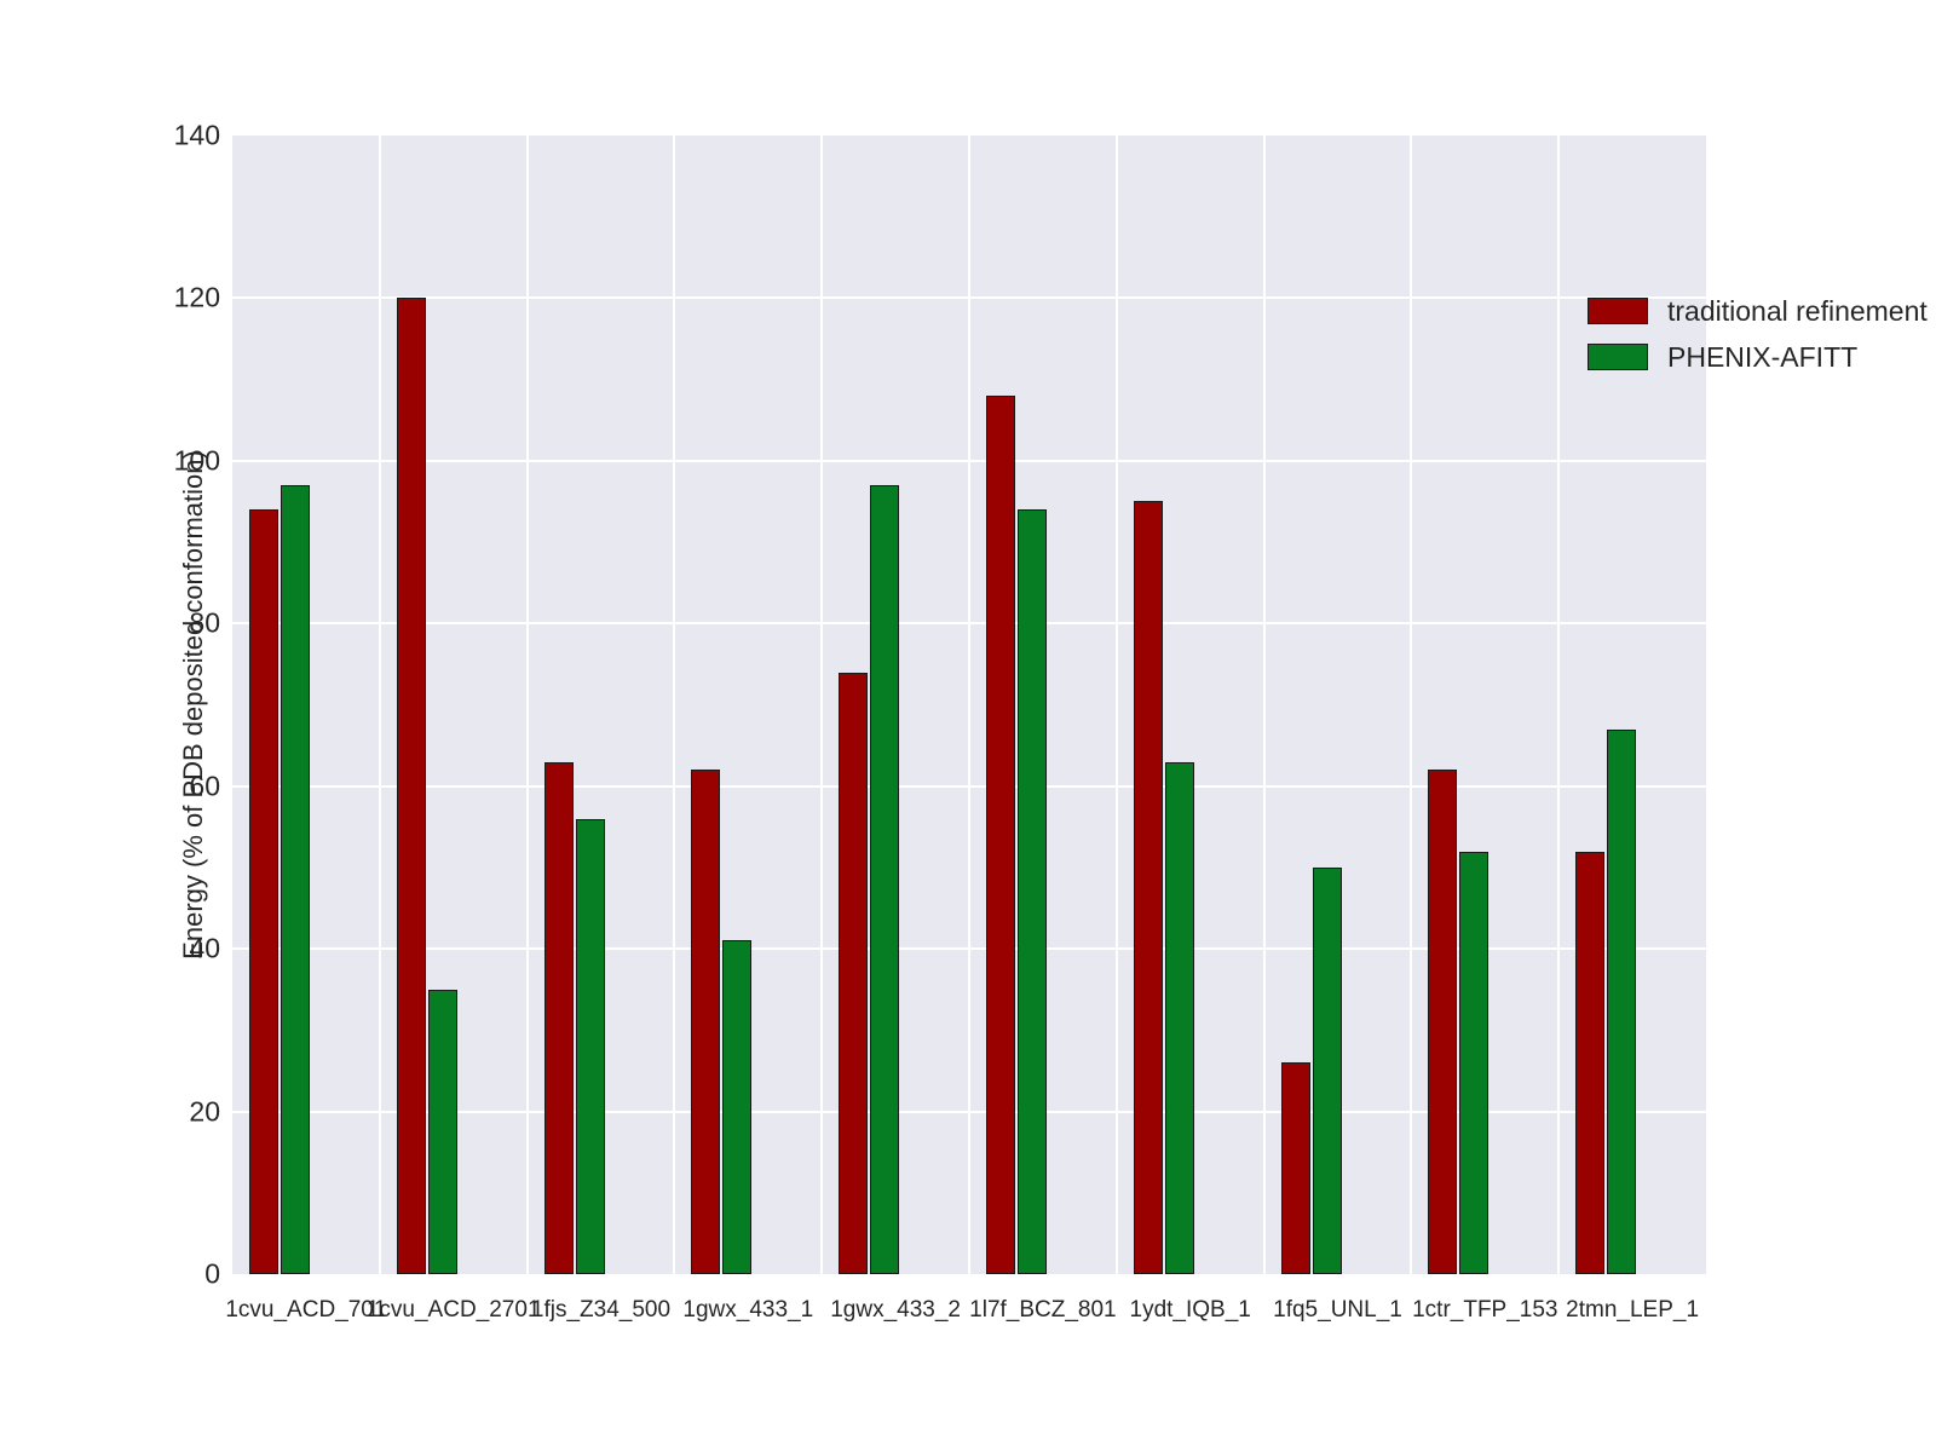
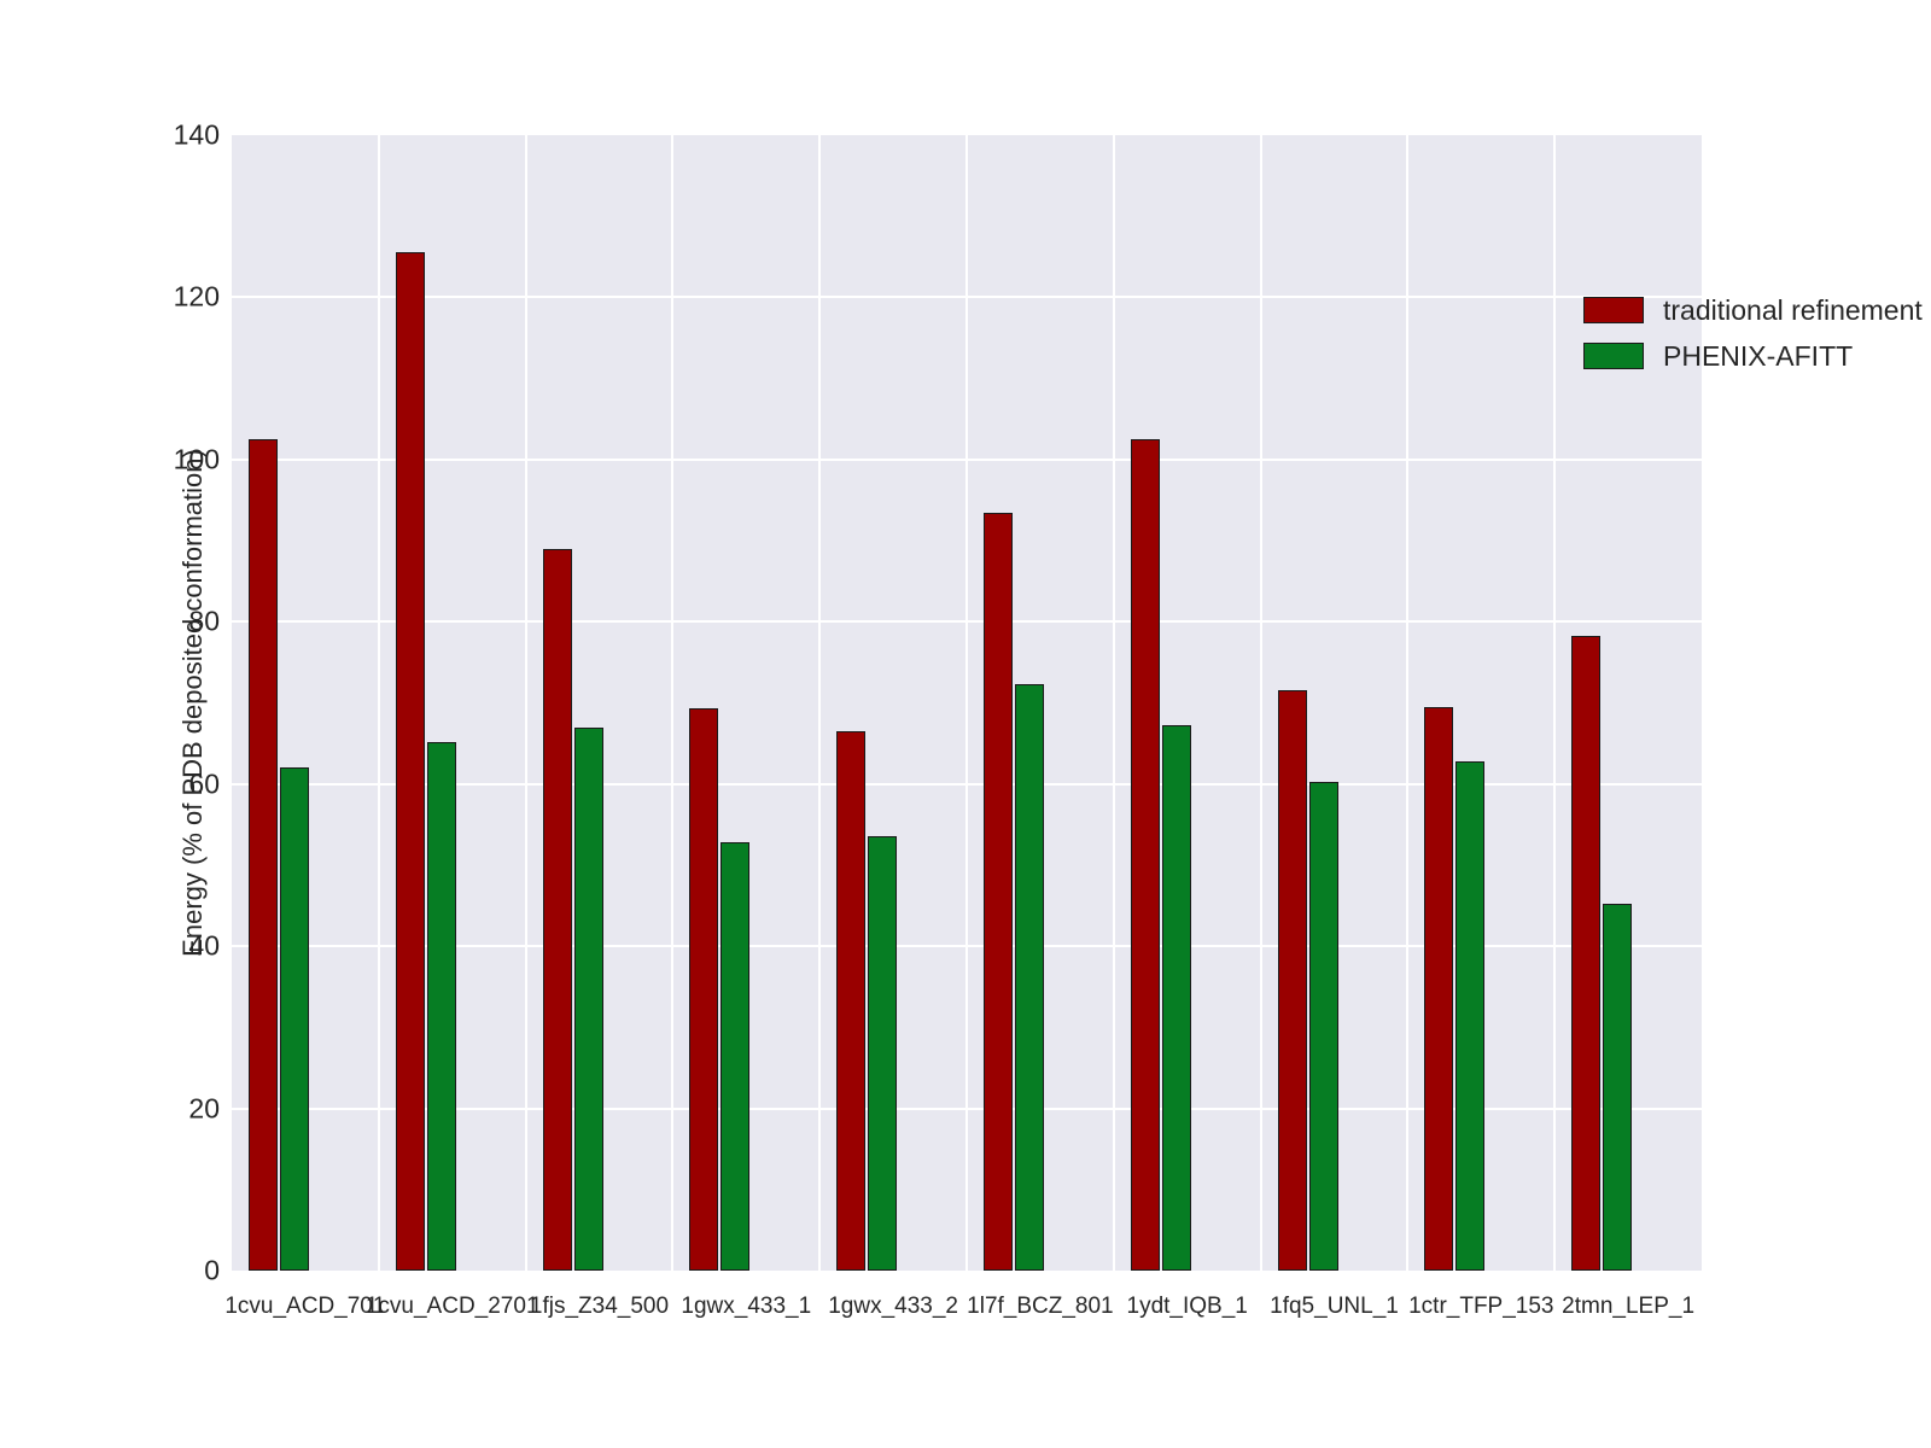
traditional refinement/1cvu_ACD_701: 94 -> 102
PHENIX-AFITT/1cvu_ACD_701: 97 -> 62
traditional refinement/1cvu_ACD_2701: 120 -> 126
PHENIX-AFITT/1cvu_ACD_2701: 35 -> 65
traditional refinement/1fjs_Z34_500: 63 -> 89
PHENIX-AFITT/1fjs_Z34_500: 56 -> 67
traditional refinement/1gwx_433_1: 62 -> 69
PHENIX-AFITT/1gwx_433_1: 41 -> 53
traditional refinement/1gwx_433_2: 74 -> 66
PHENIX-AFITT/1gwx_433_2: 97 -> 54
traditional refinement/1l7f_BCZ_801: 108 -> 94
PHENIX-AFITT/1l7f_BCZ_801: 94 -> 72
traditional refinement/1ydt_IQB_1: 95 -> 102
PHENIX-AFITT/1ydt_IQB_1: 63 -> 67
traditional refinement/1fq5_UNL_1: 26 -> 72
PHENIX-AFITT/1fq5_UNL_1: 50 -> 60
traditional refinement/1ctr_TFP_153: 62 -> 70
PHENIX-AFITT/1ctr_TFP_153: 52 -> 63
traditional refinement/2tmn_LEP_1: 52 -> 78
PHENIX-AFITT/2tmn_LEP_1: 67 -> 45
